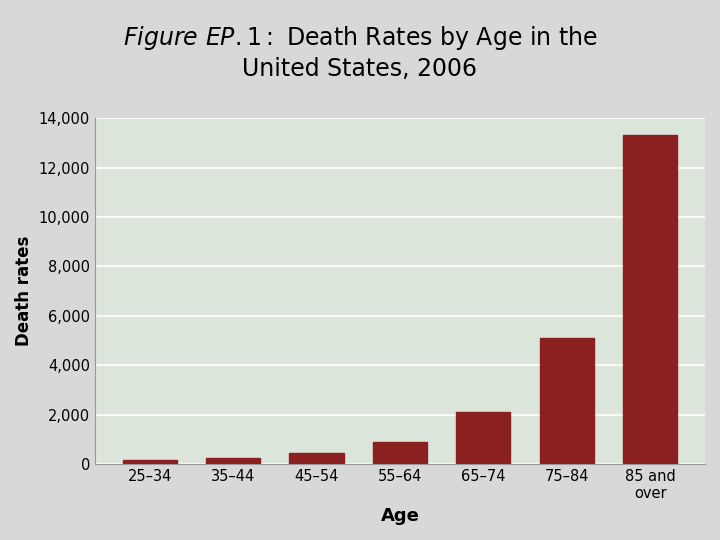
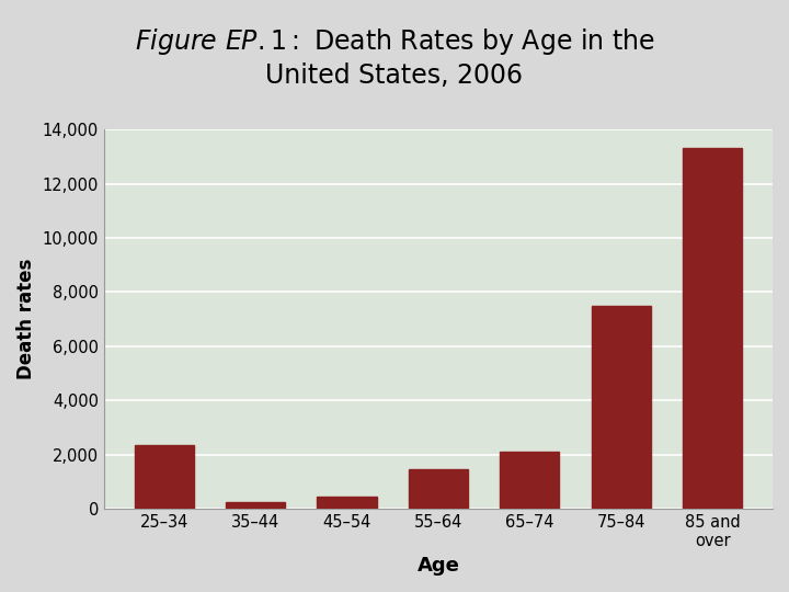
25–34: 150 -> 2,350
55–64: 900 -> 1,450
75–84: 5,100 -> 7,500
